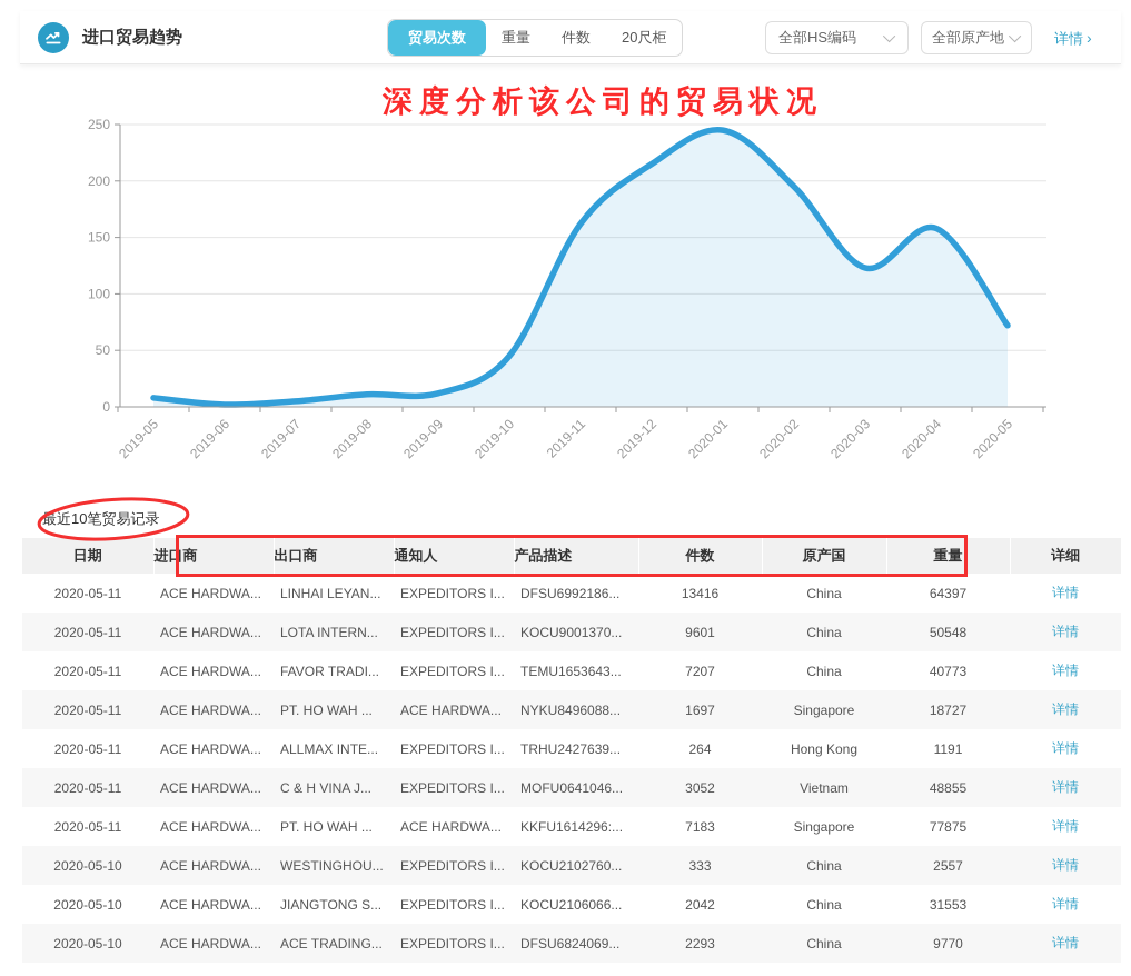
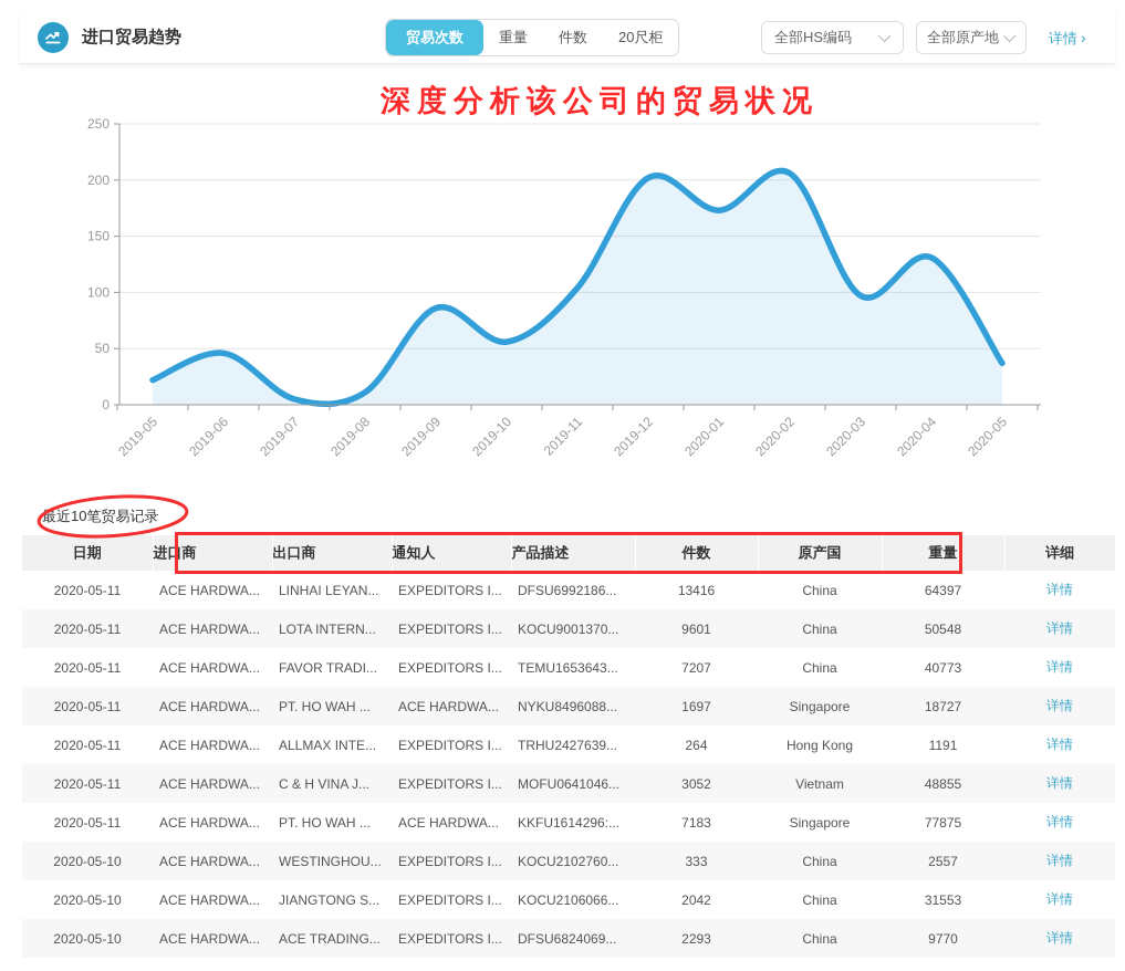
2019-05: 8 -> 22
2019-06: 2 -> 46
2019-09: 12 -> 86
2019-10: 45 -> 56
2019-11: 162 -> 104
2019-12: 215 -> 202
2020-01: 245 -> 173
2020-02: 195 -> 206
2020-03: 123 -> 97
2020-04: 158 -> 131
2020-05: 72 -> 37
